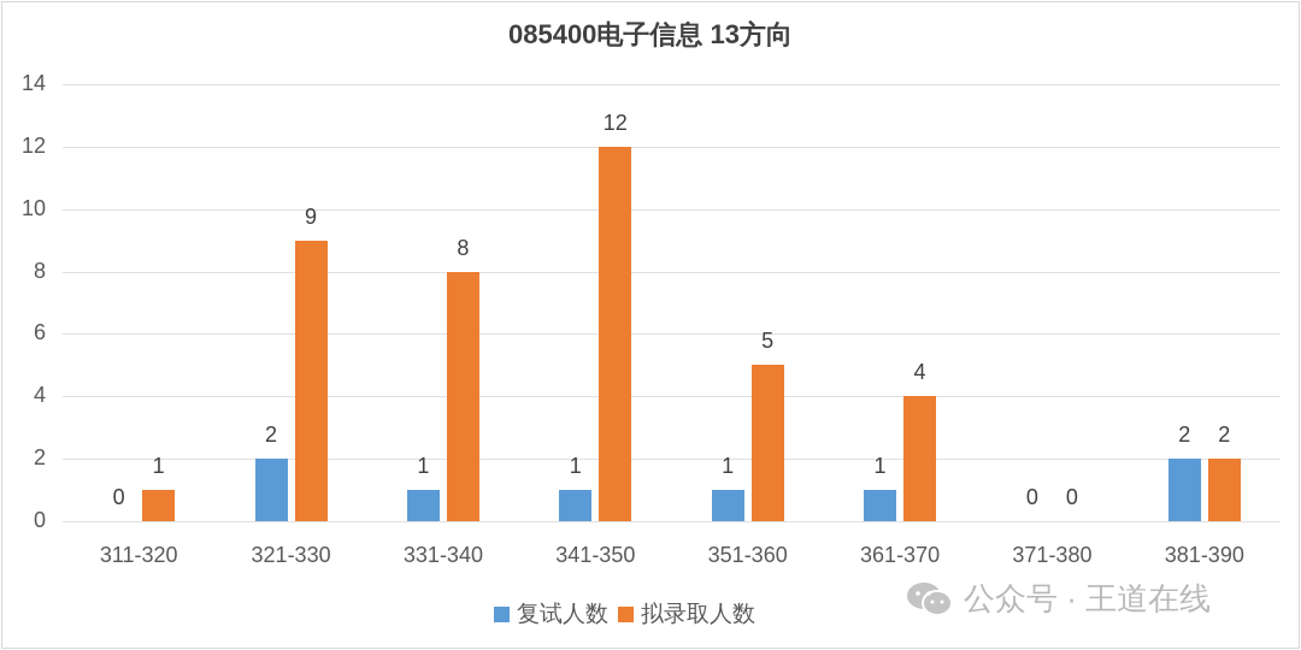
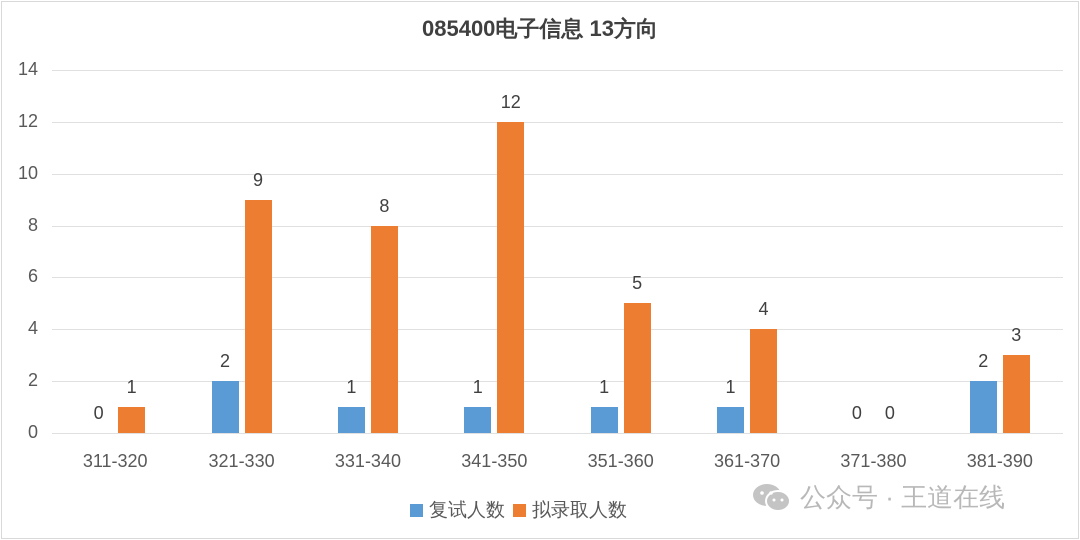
拟录取人数/381-390: 2 -> 3
